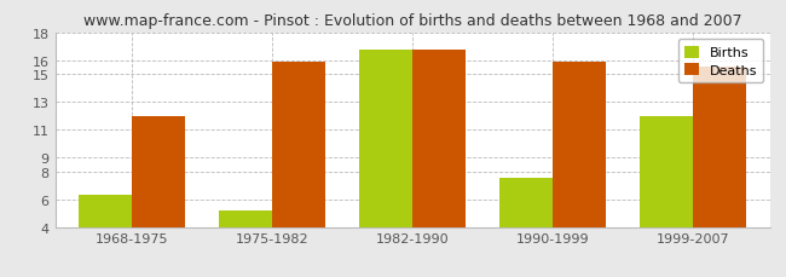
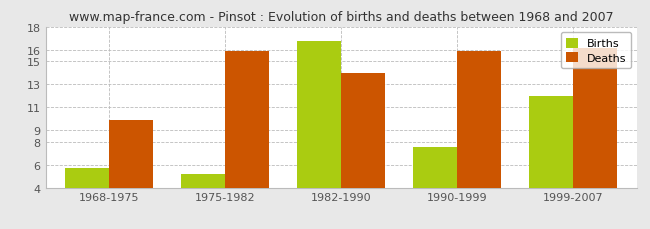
Births/1968-1975: 6.3 -> 5.7
Deaths/1968-1975: 12.0 -> 9.9
Deaths/1982-1990: 16.8 -> 14.0
Deaths/1999-2007: 15.5 -> 16.1
